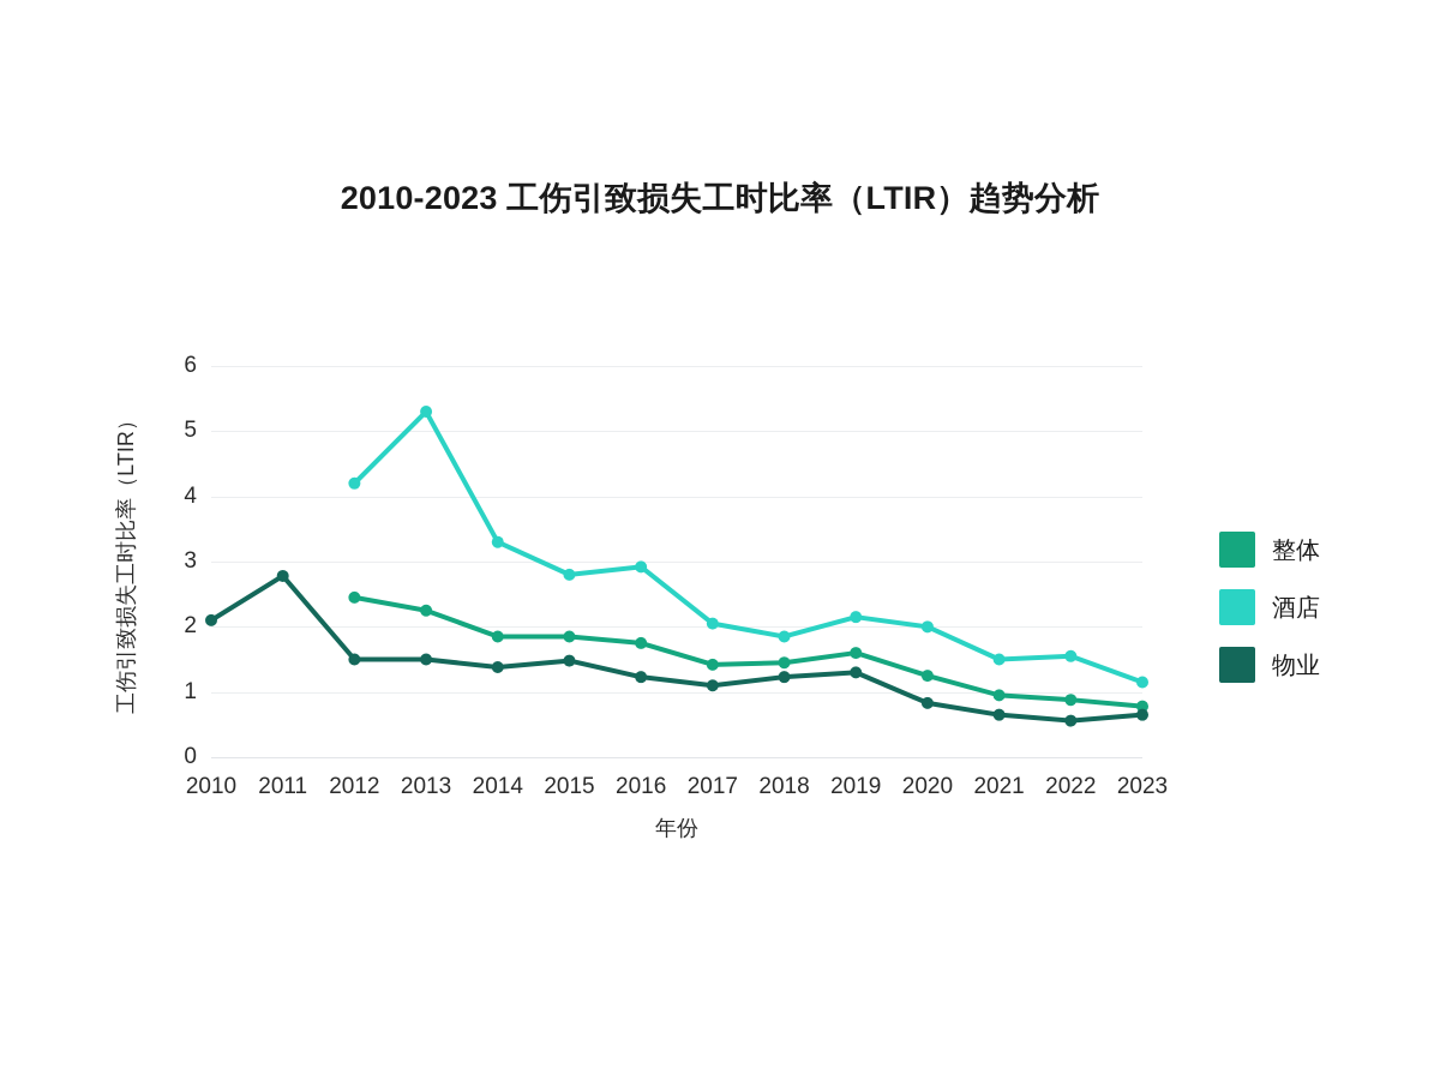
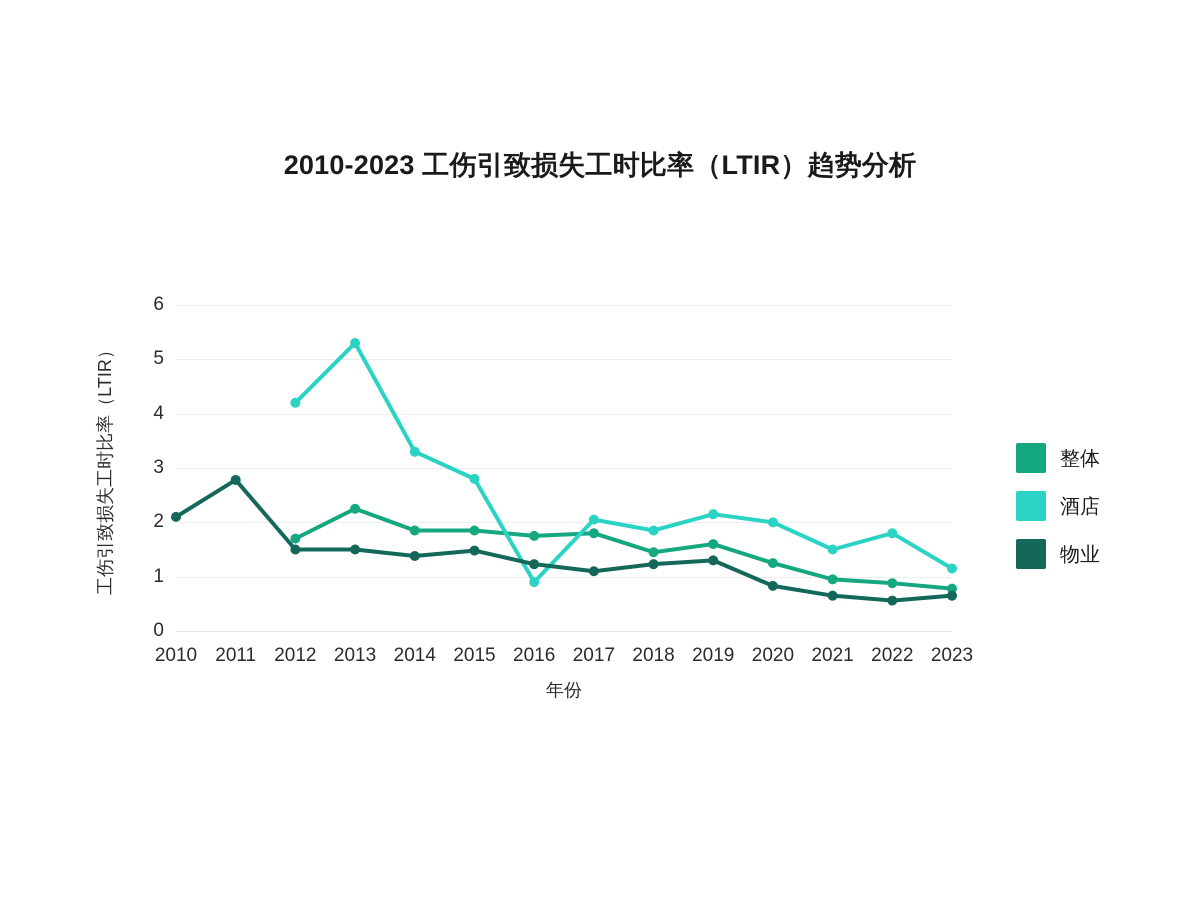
整体/2012: 2.5 -> 1.7
酒店/2016: 2.9 -> 0.9
整体/2017: 1.4 -> 1.8
酒店/2022: 1.6 -> 1.8
